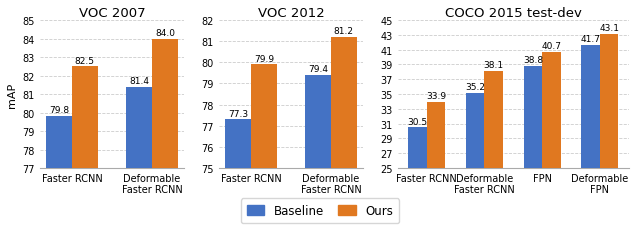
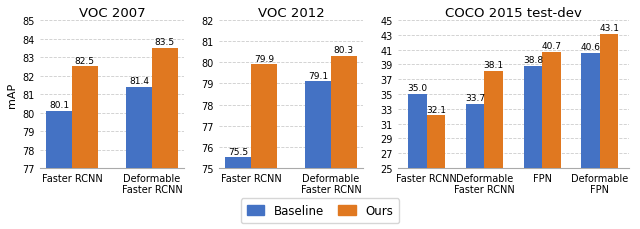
VOC 2007/Baseline/Faster RCNN: 79.8 -> 80.1
VOC 2007/Ours/Deformable Faster RCNN: 84.0 -> 83.5
VOC 2012/Baseline/Faster RCNN: 77.3 -> 75.5
VOC 2012/Baseline/Deformable Faster RCNN: 79.4 -> 79.1
VOC 2012/Ours/Deformable Faster RCNN: 81.2 -> 80.3
COCO 2015 test-dev/Baseline/Faster RCNN: 30.5 -> 35.0
COCO 2015 test-dev/Ours/Faster RCNN: 33.9 -> 32.1
COCO 2015 test-dev/Baseline/Deformable Faster RCNN: 35.2 -> 33.7
COCO 2015 test-dev/Baseline/Deformable FPN: 41.7 -> 40.6
